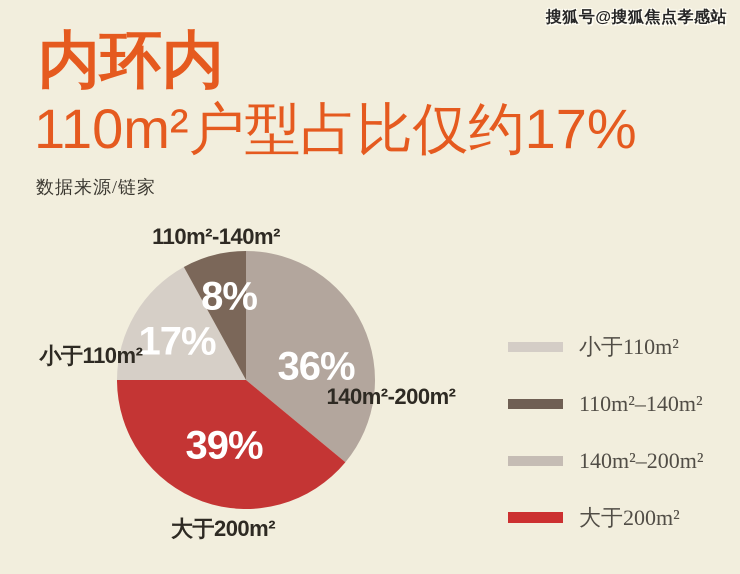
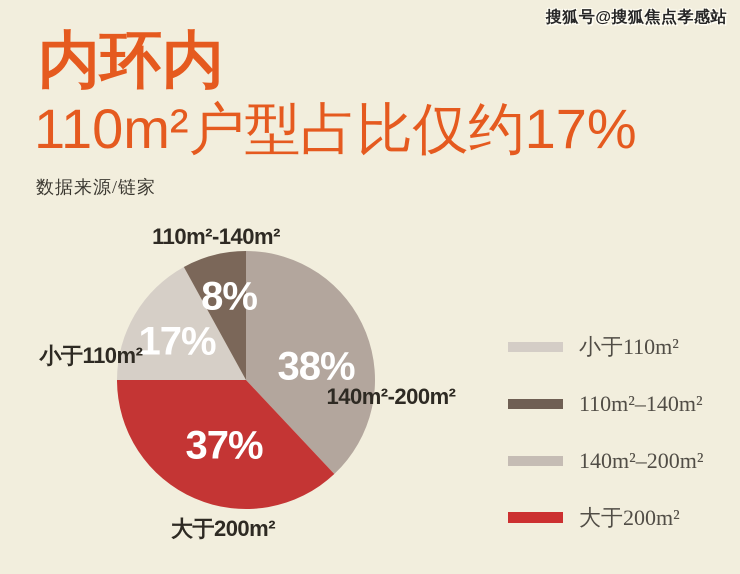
140m²-200m²: 36% -> 38%
大于200m²: 39% -> 37%
